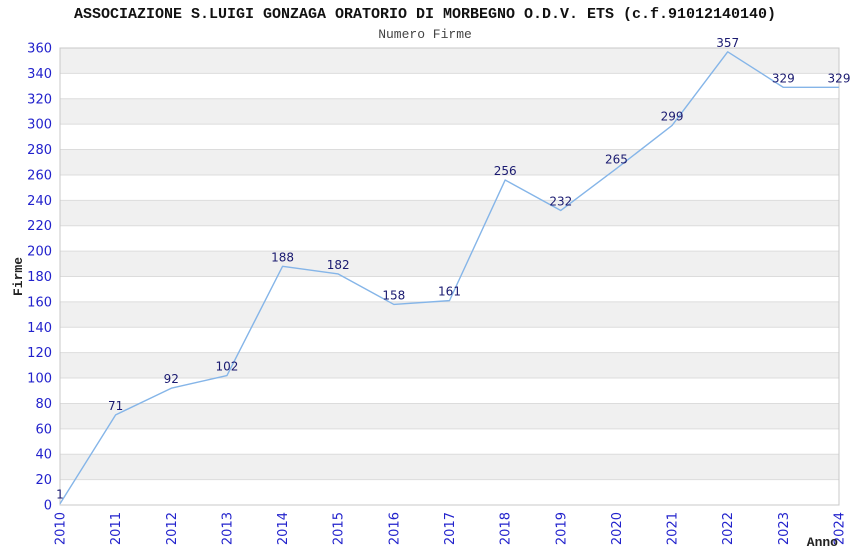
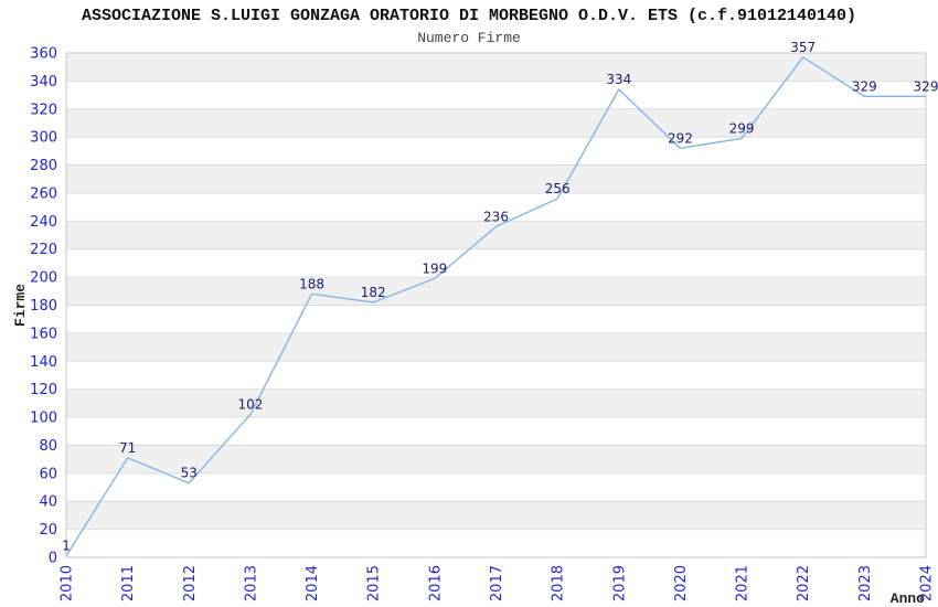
2012: 92 -> 53
2016: 158 -> 199
2017: 161 -> 236
2019: 232 -> 334
2020: 265 -> 292
